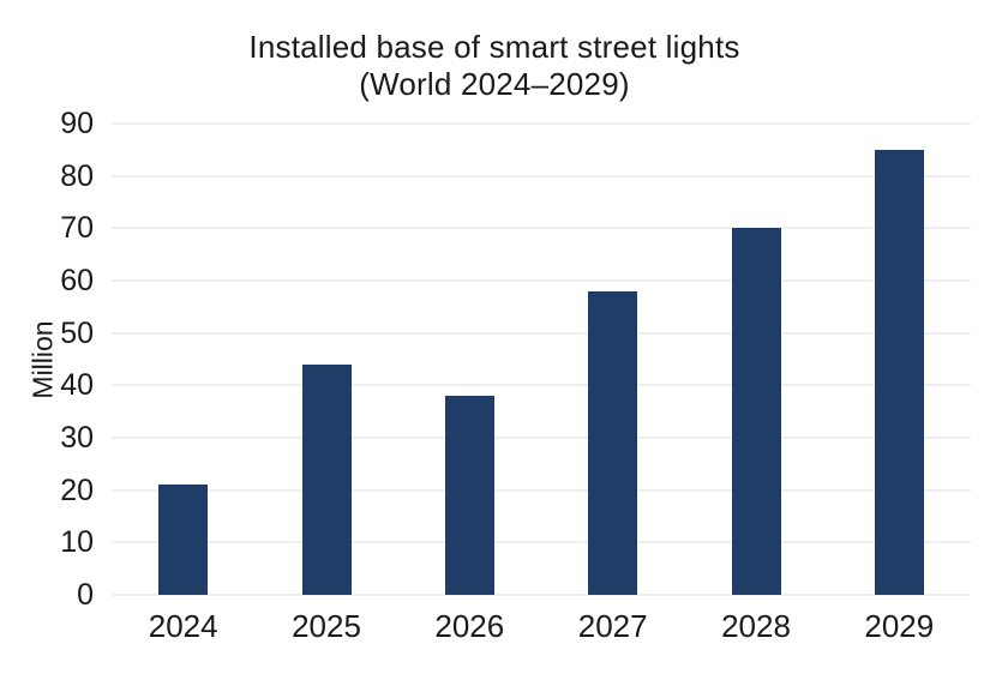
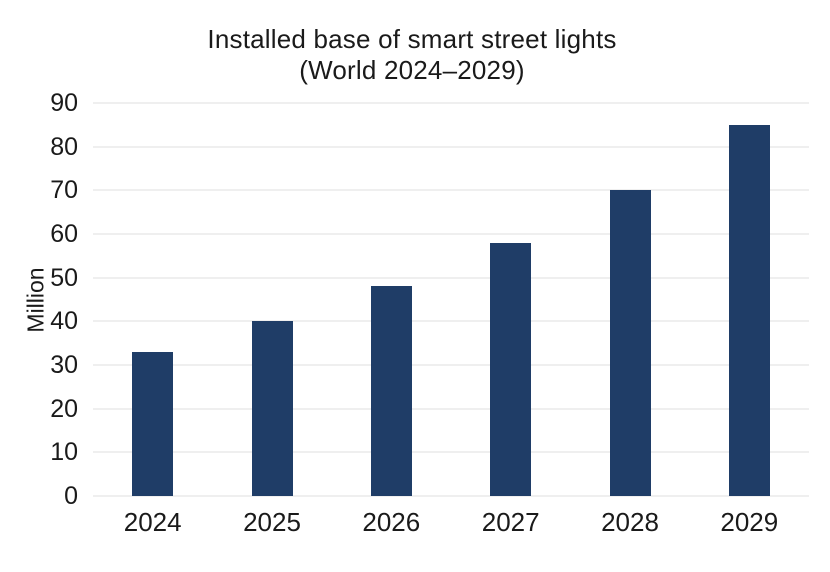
2024: 21 -> 33
2025: 44 -> 40
2026: 38 -> 48
